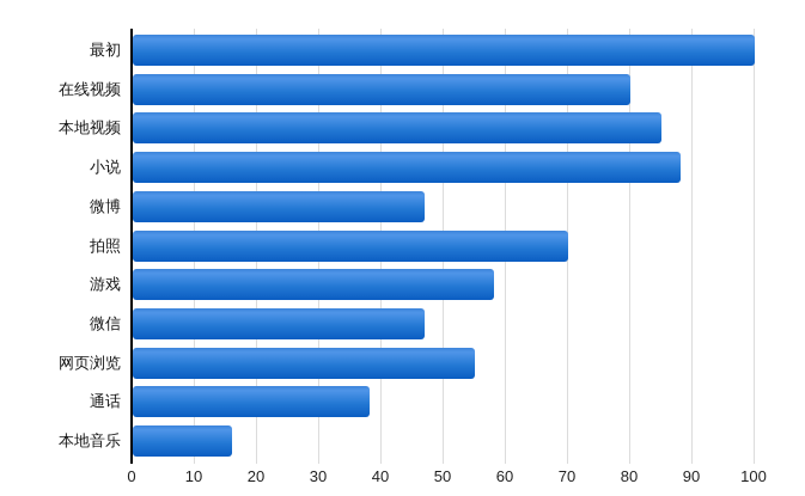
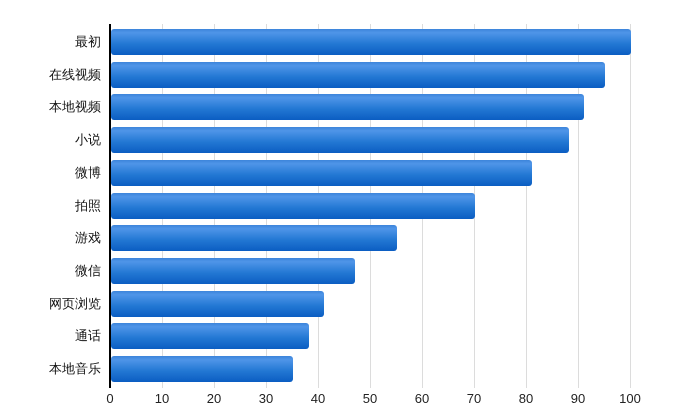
在线视频: 80 -> 95
本地视频: 85 -> 91
微博: 47 -> 81
游戏: 58 -> 55
网页浏览: 55 -> 41
本地音乐: 16 -> 35
